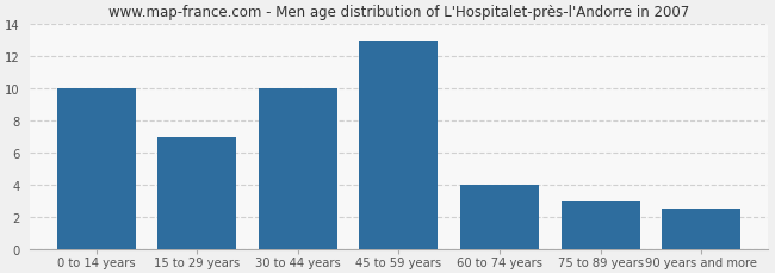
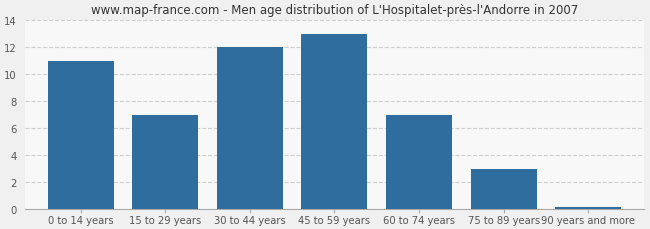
0 to 14 years: 10.0 -> 11.0
30 to 44 years: 10.0 -> 12.0
60 to 74 years: 4.0 -> 7.0
90 years and more: 2.5 -> 0.1
